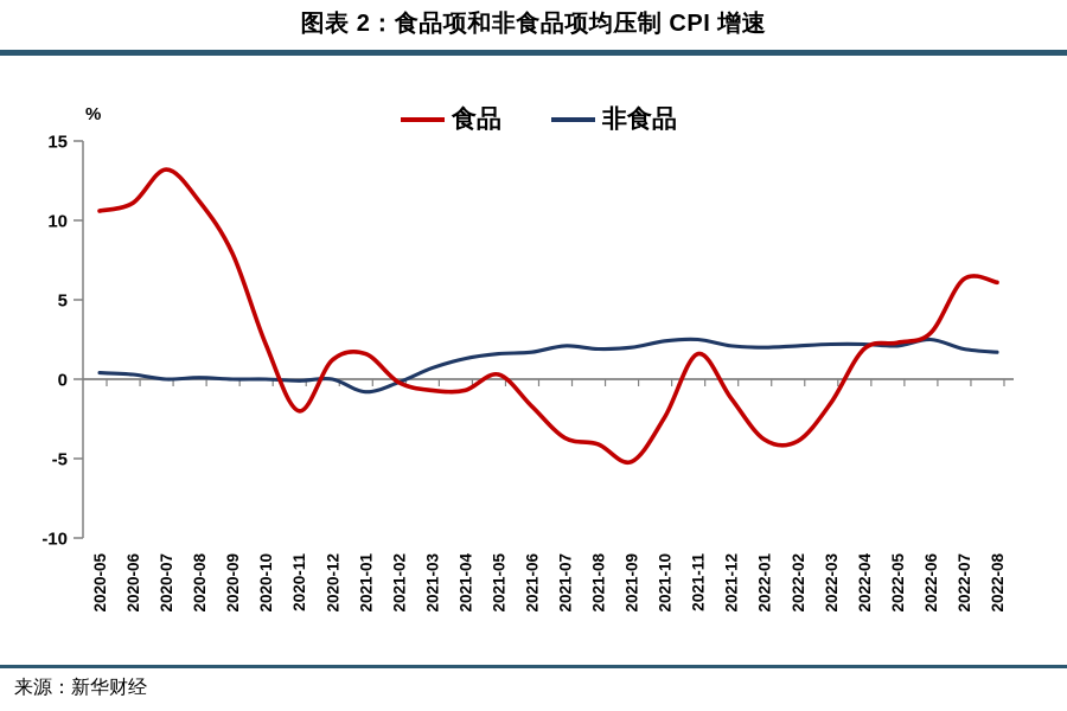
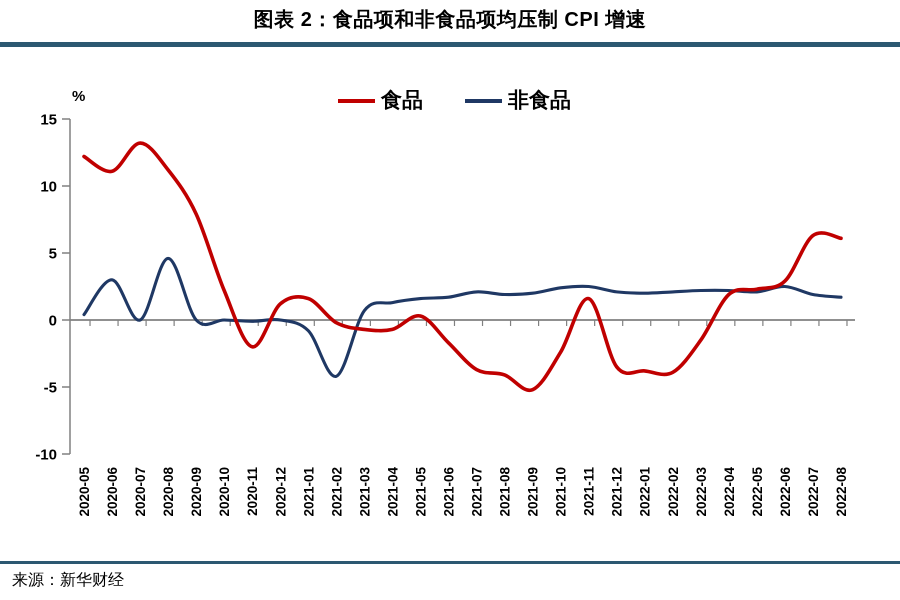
食品/2020-05: 10.6 -> 12.2
非食品/2020-06: 0.3 -> 3.0
非食品/2020-08: 0.1 -> 4.6
非食品/2021-02: -0.2 -> -4.2
食品/2021-12: -1.2 -> -3.5
